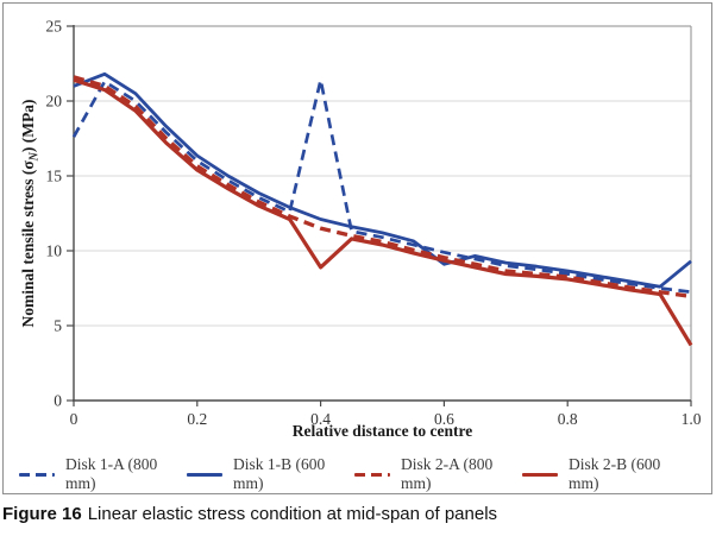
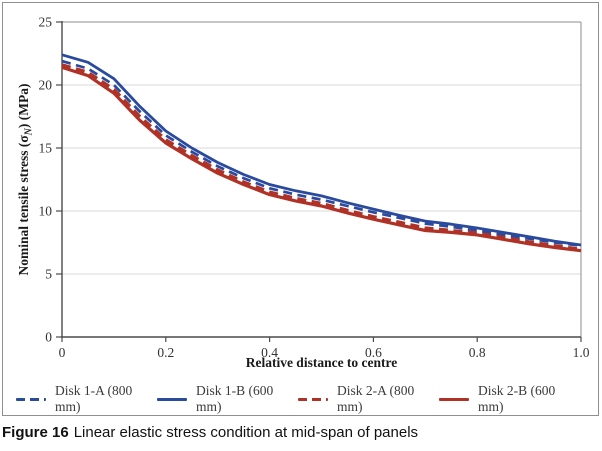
Disk 1-A (800 mm)/0: 17.6 -> 21.9
Disk 1-B (600 mm)/0: 21.0 -> 22.4
Disk 1-A (800 mm)/0.4: 21.4 -> 11.8
Disk 2-B (600 mm)/0.4: 8.9 -> 11.3
Disk 1-B (600 mm)/0.6: 9.1 -> 10.2
Disk 1-B (600 mm)/1.0: 9.3 -> 7.3
Disk 2-B (600 mm)/1.0: 3.7 -> 6.8
